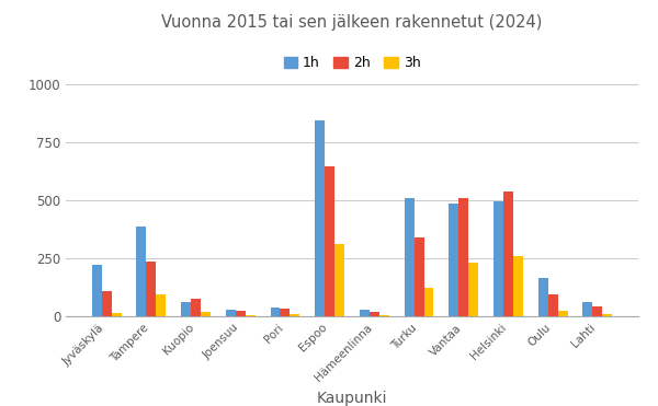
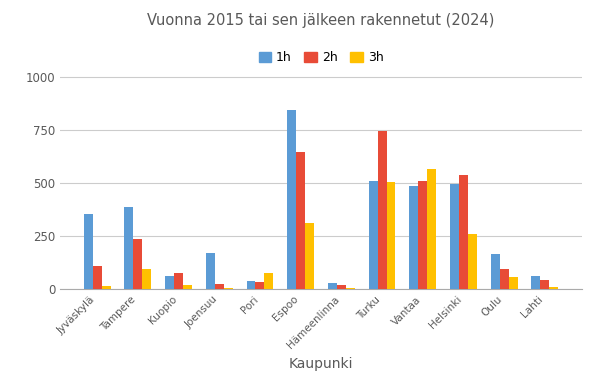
1h/Jyväskylä: 225 -> 355
1h/Joensuu: 30 -> 170
3h/Pori: 10 -> 75
2h/Turku: 340 -> 745
3h/Turku: 125 -> 505
3h/Vantaa: 235 -> 570
3h/Oulu: 25 -> 60
